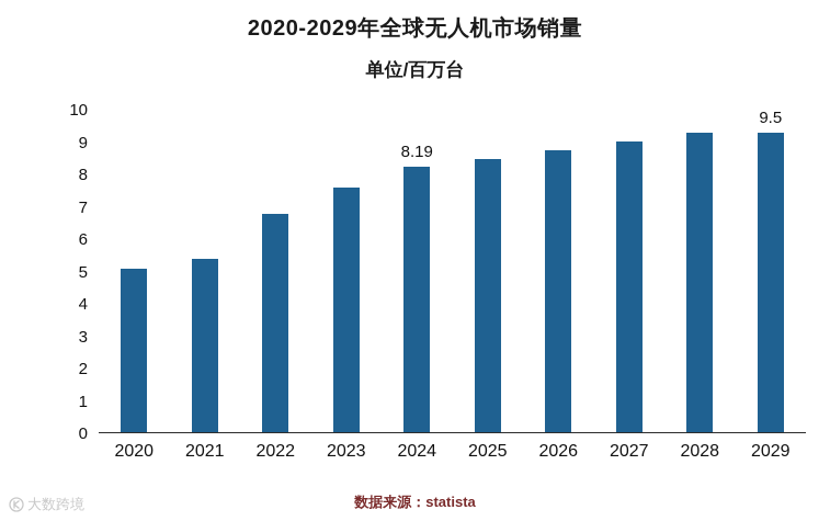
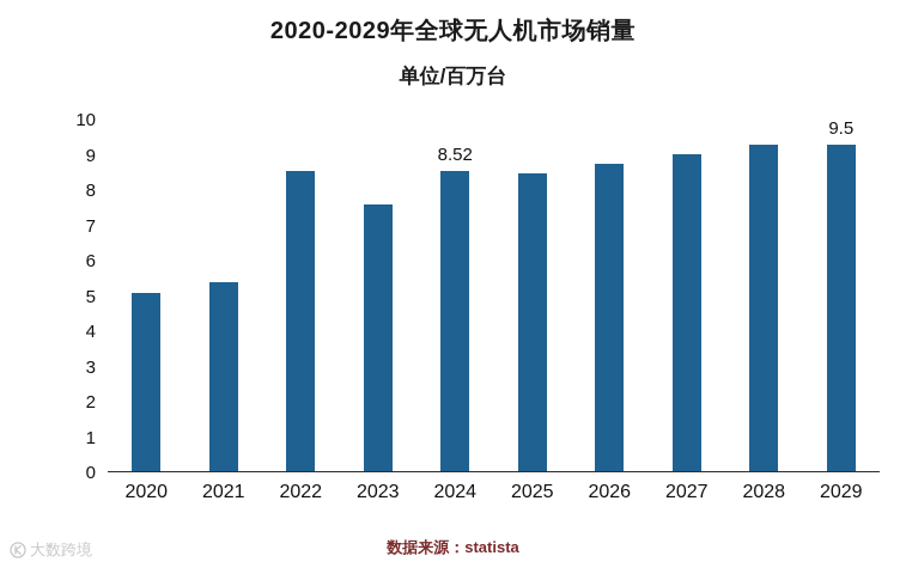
2022: 6.8 -> 8.5
2024: 8.19 -> 8.52
